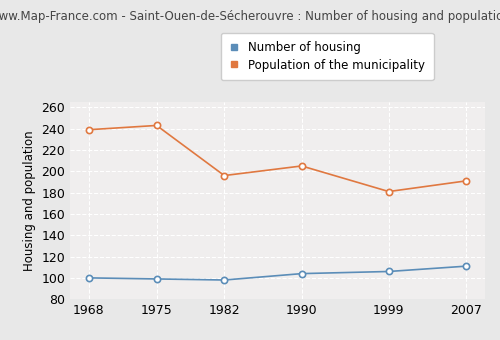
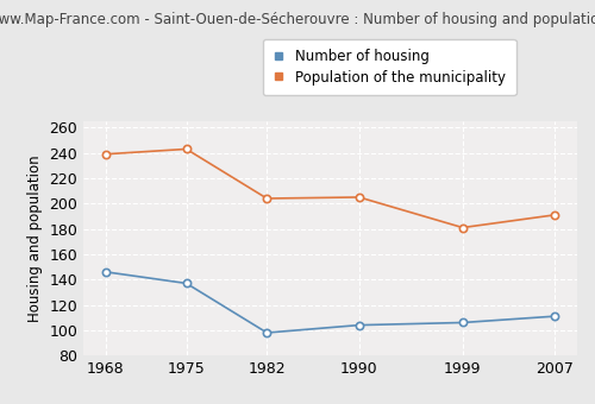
Number of housing/1968: 100 -> 146
Number of housing/1975: 99 -> 137
Population of the municipality/1982: 196 -> 204
